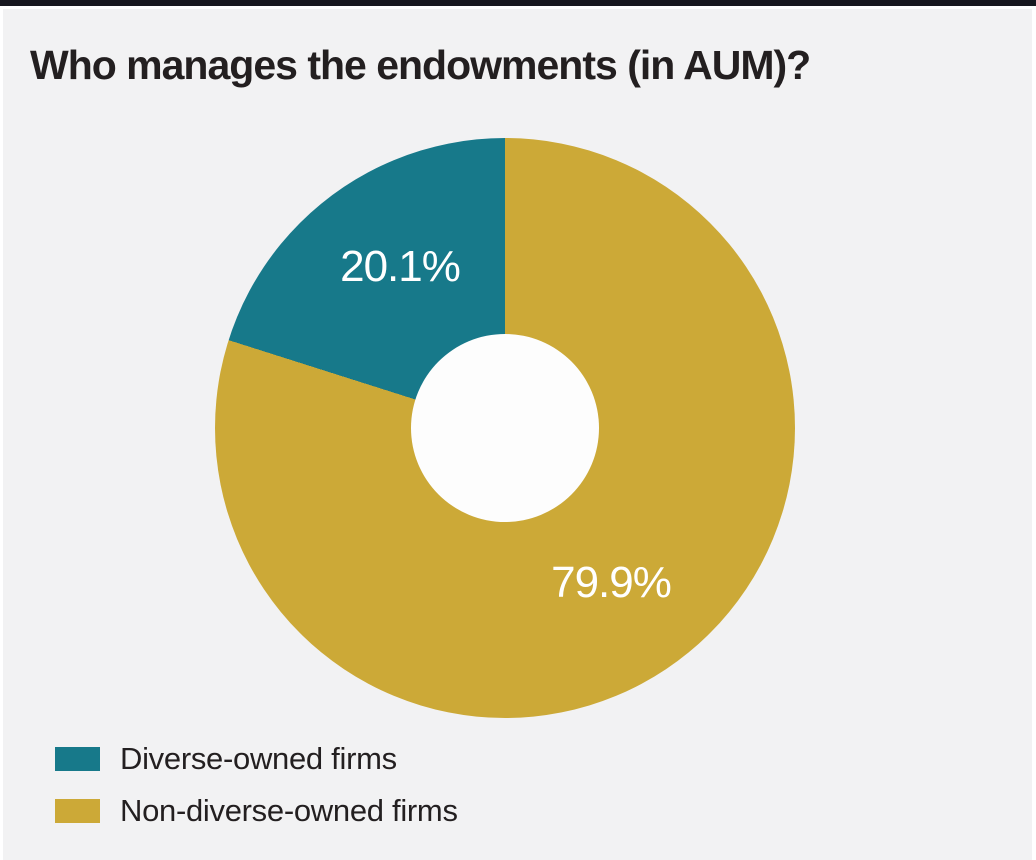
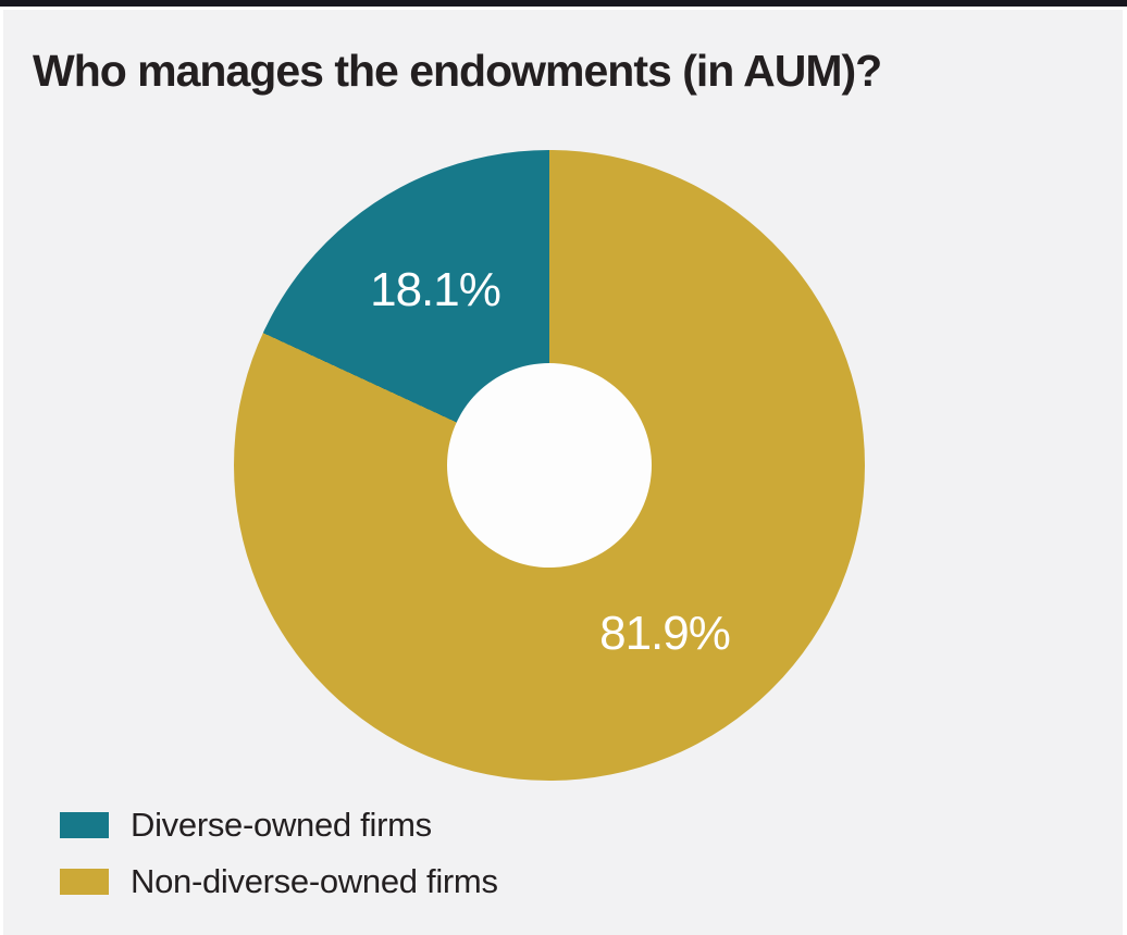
Diverse-owned firms: 20.1% -> 18.1%
Non-diverse-owned firms: 79.9% -> 81.9%
